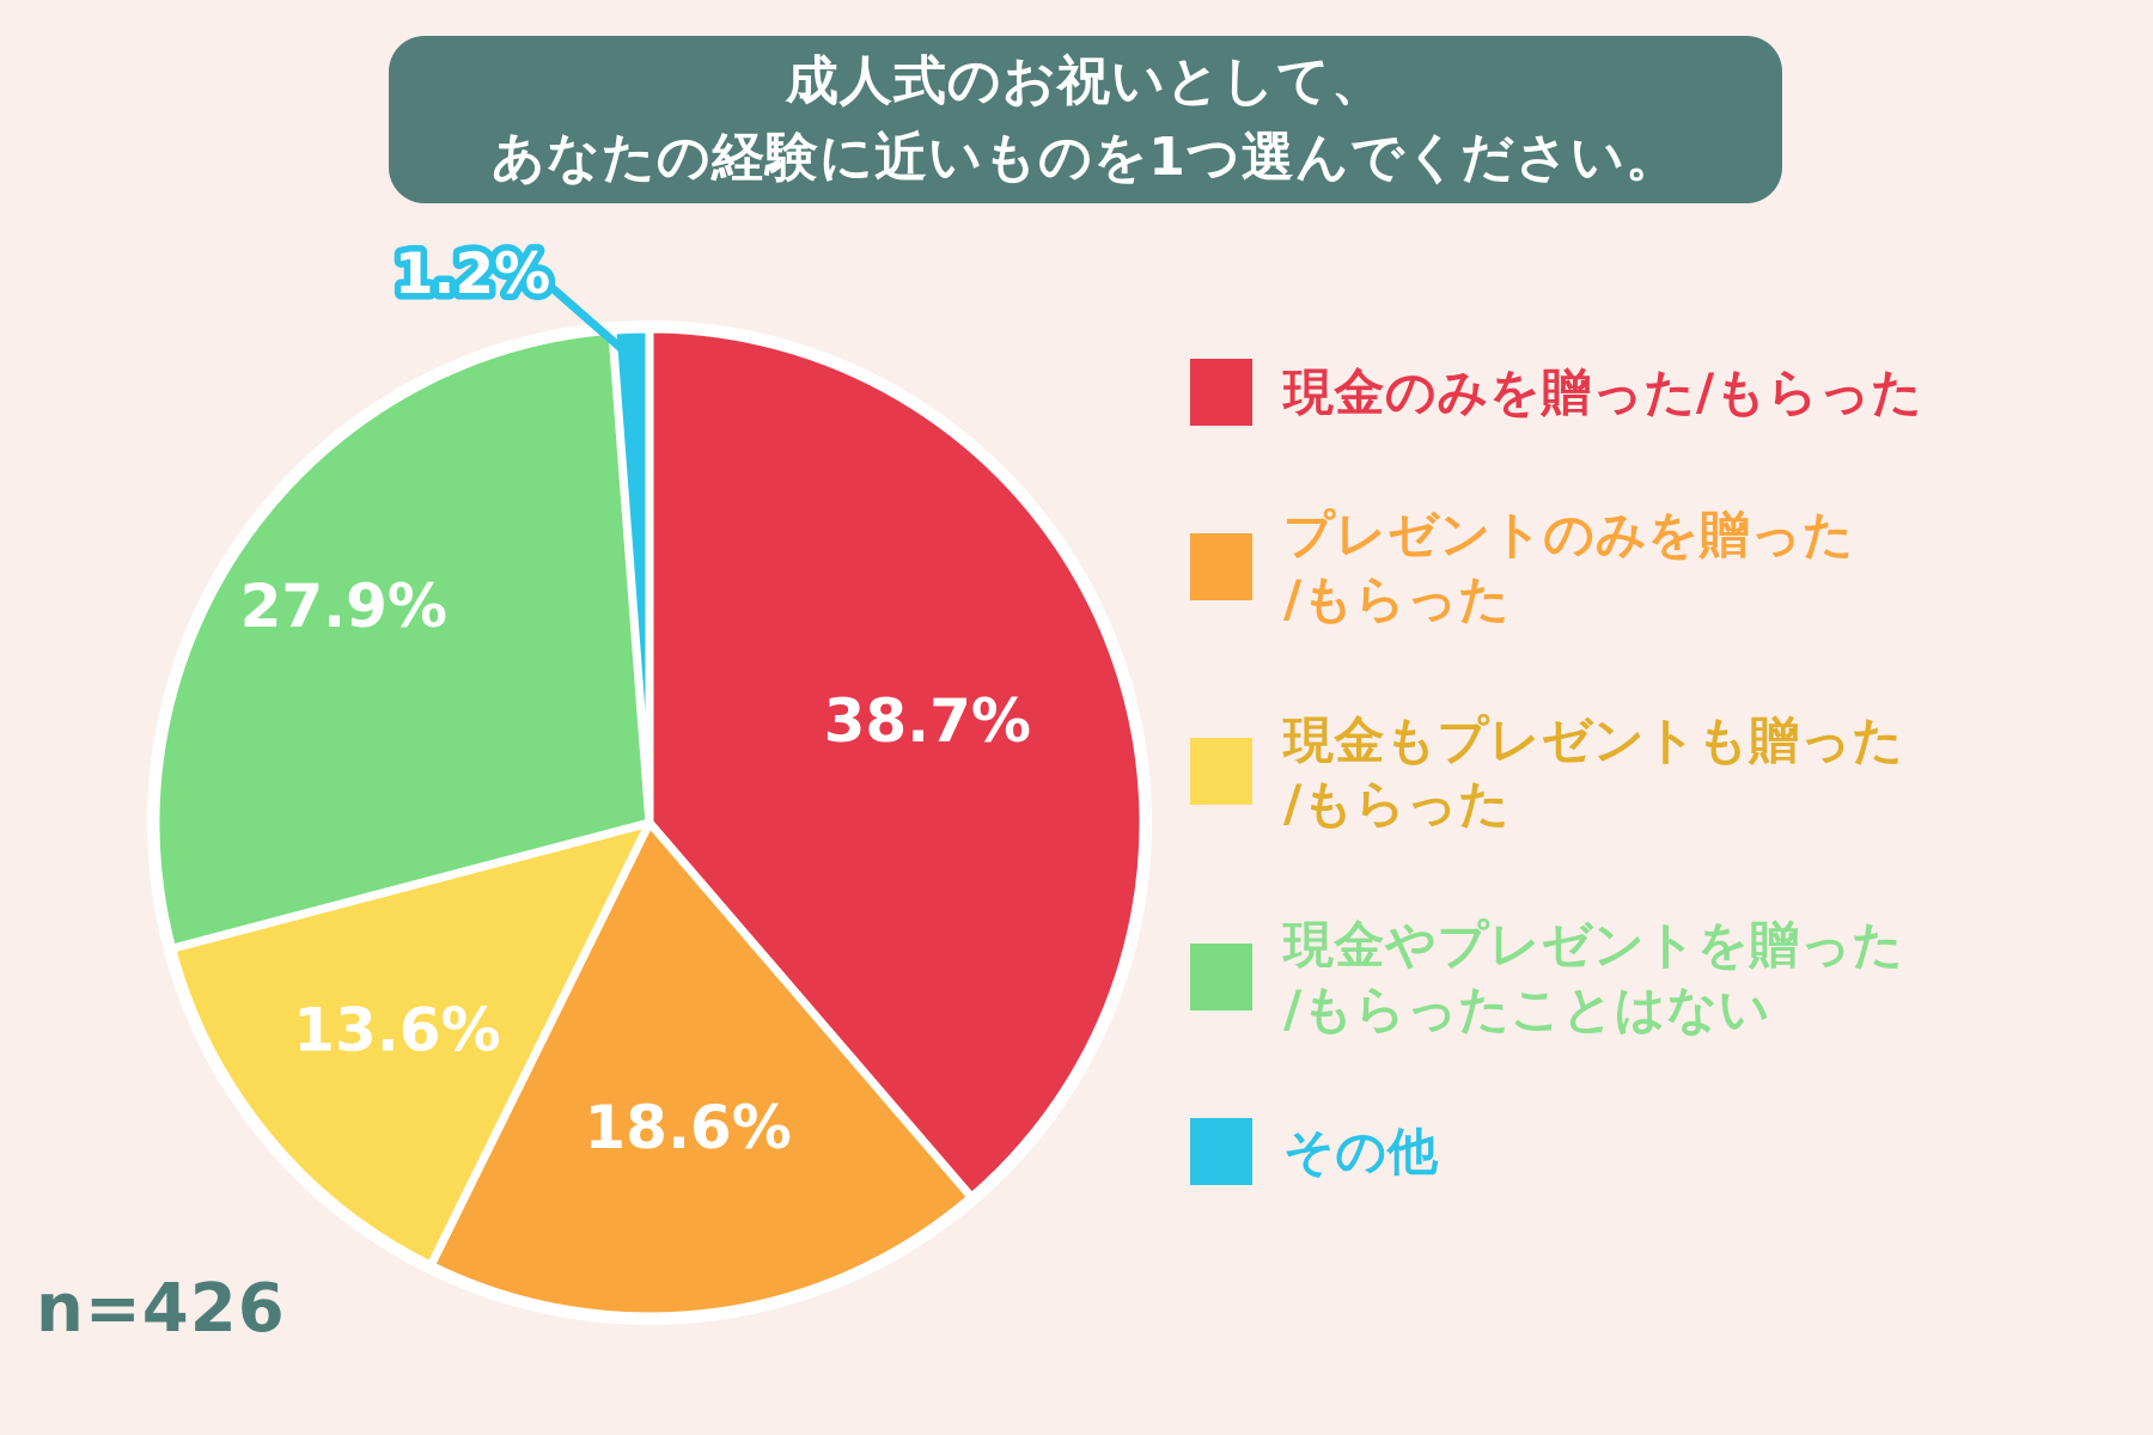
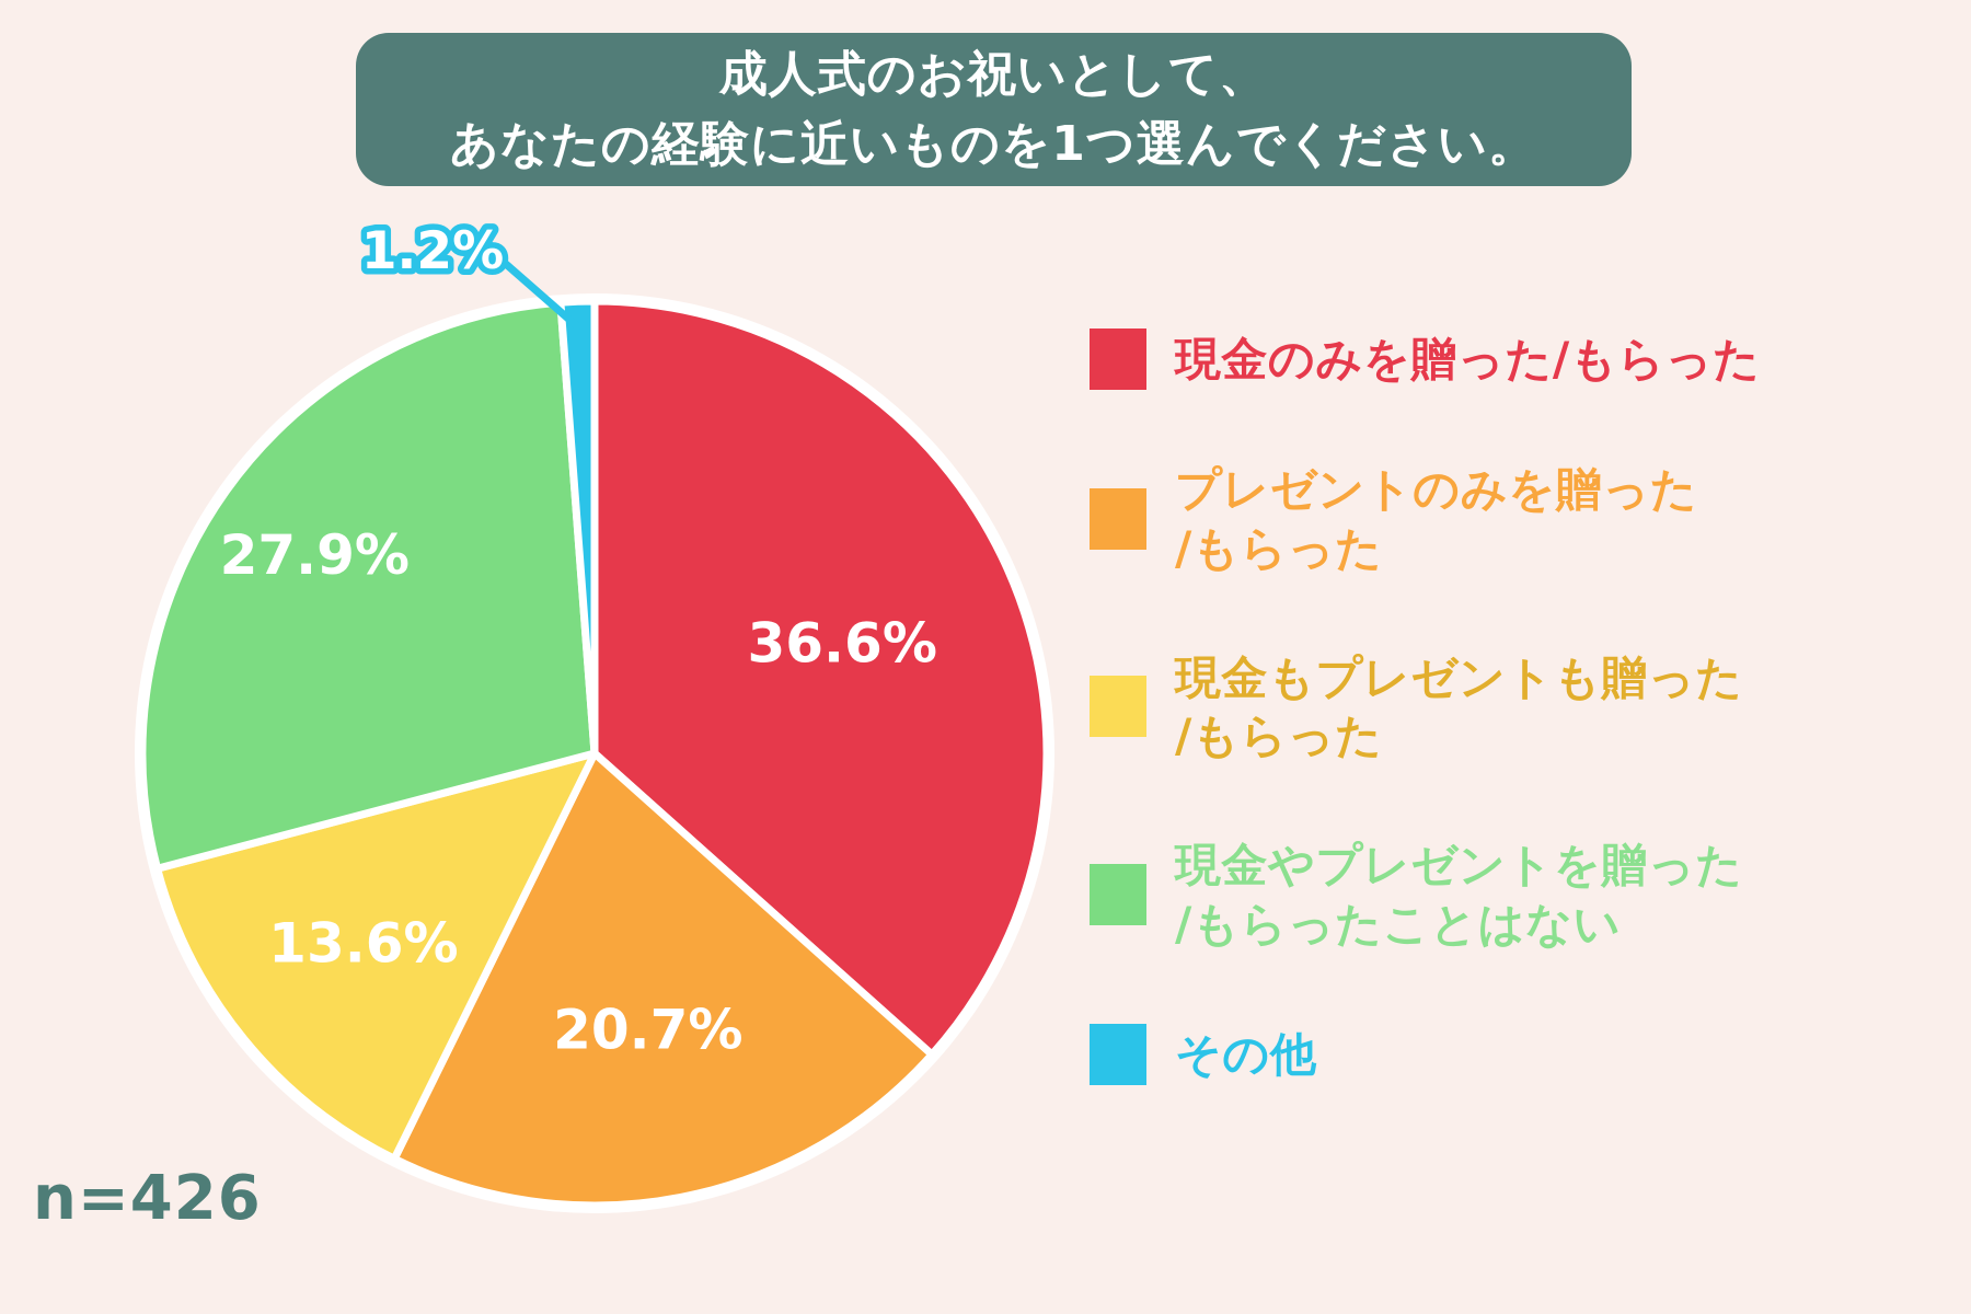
現金のみを贈った/もらった: 38.7% -> 36.6%
プレゼントのみを贈った/もらった: 18.6% -> 20.7%
